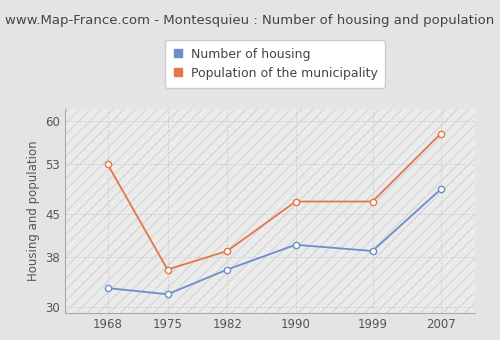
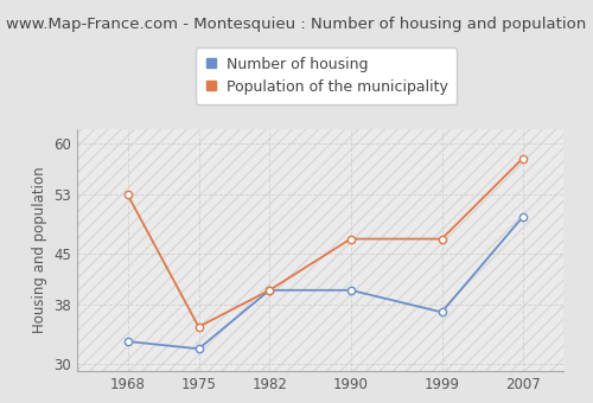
Population of the municipality/1975: 36 -> 35
Number of housing/1982: 36 -> 40
Population of the municipality/1982: 39 -> 40
Number of housing/1999: 39 -> 37
Number of housing/2007: 49 -> 50
